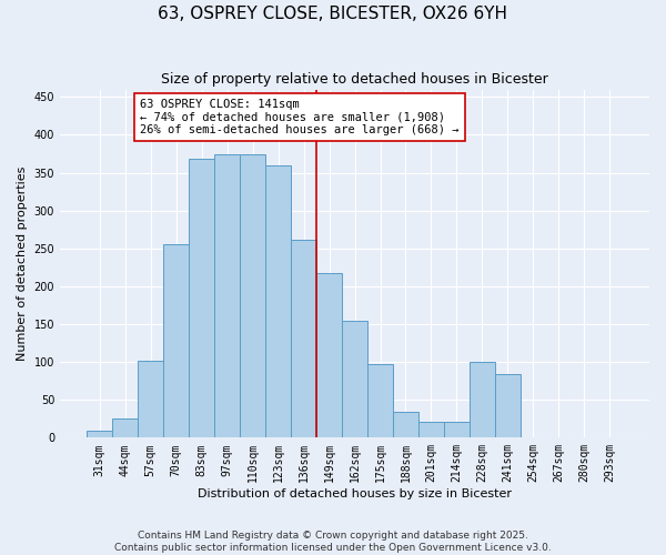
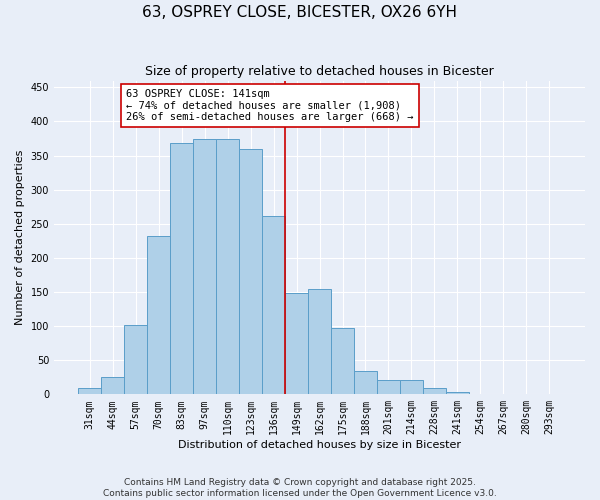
70sqm: 256 -> 232
149sqm: 218 -> 148
228sqm: 100 -> 9
241sqm: 84 -> 3
